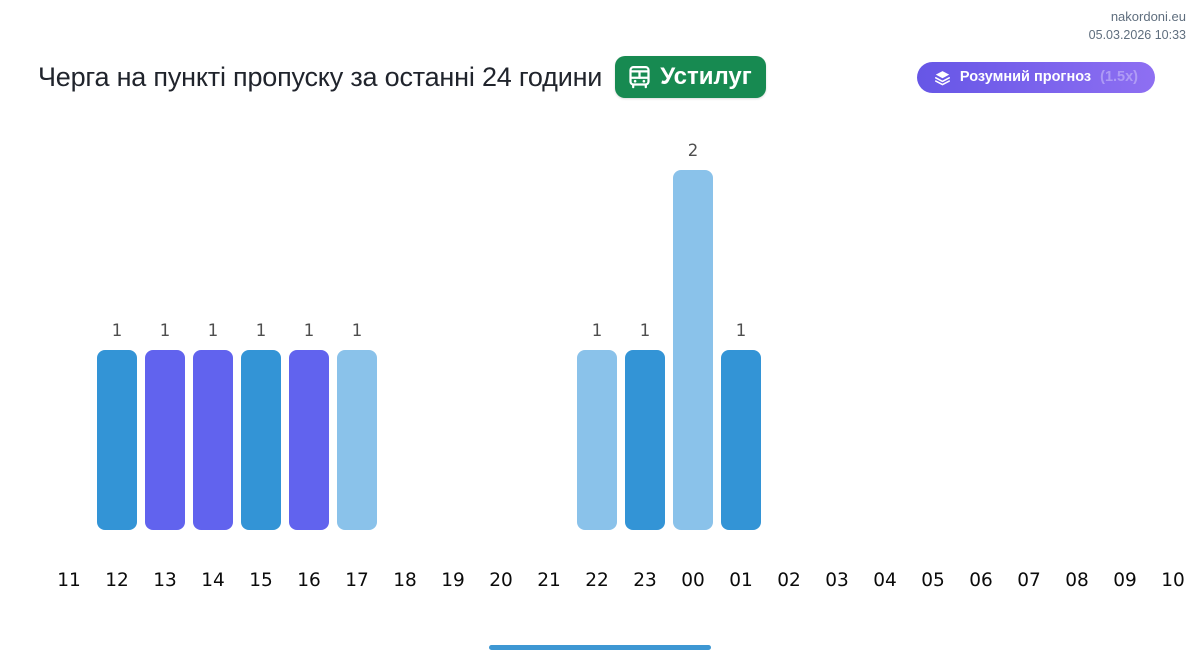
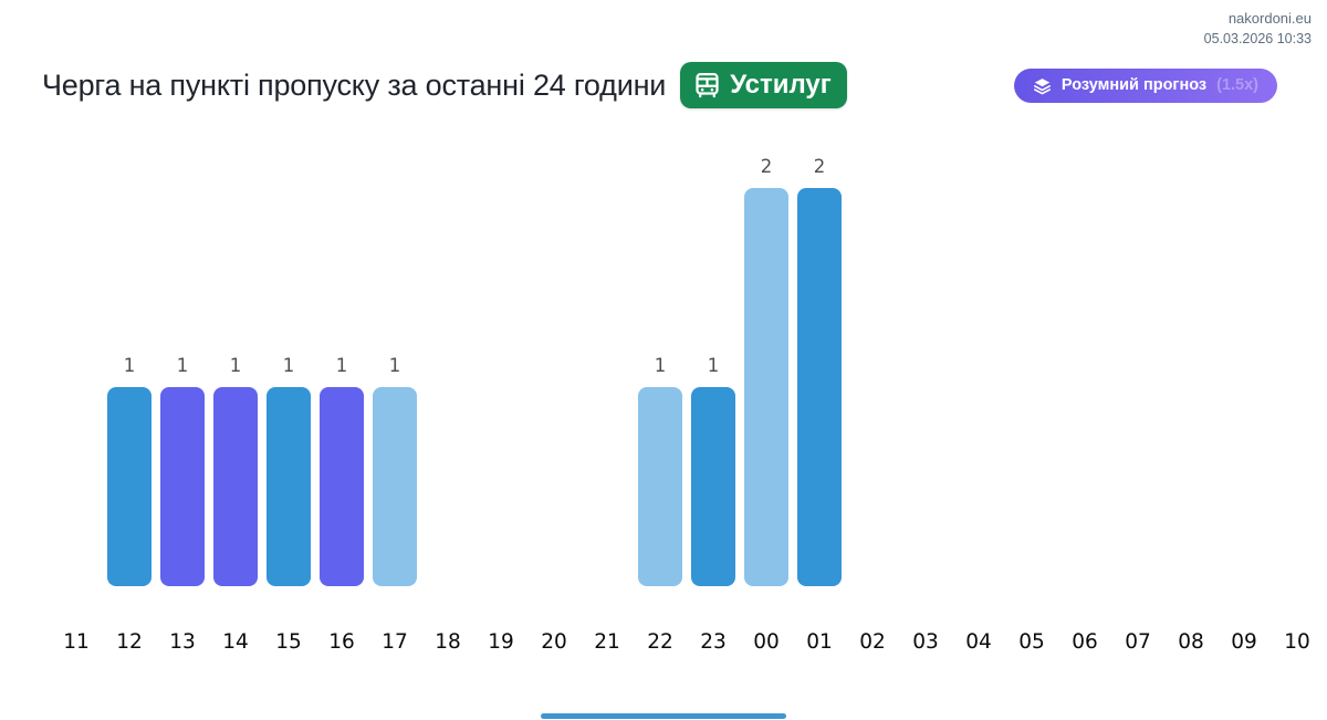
01: 1 -> 2
